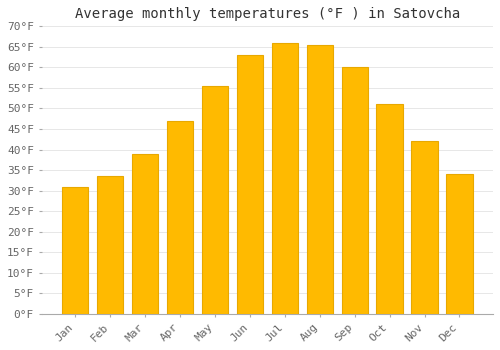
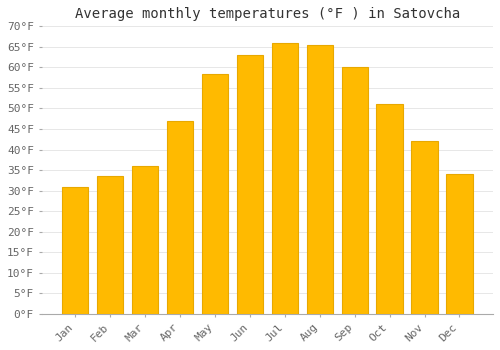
Mar: 39.0°F -> 36.0°F
May: 55.5°F -> 58.5°F
